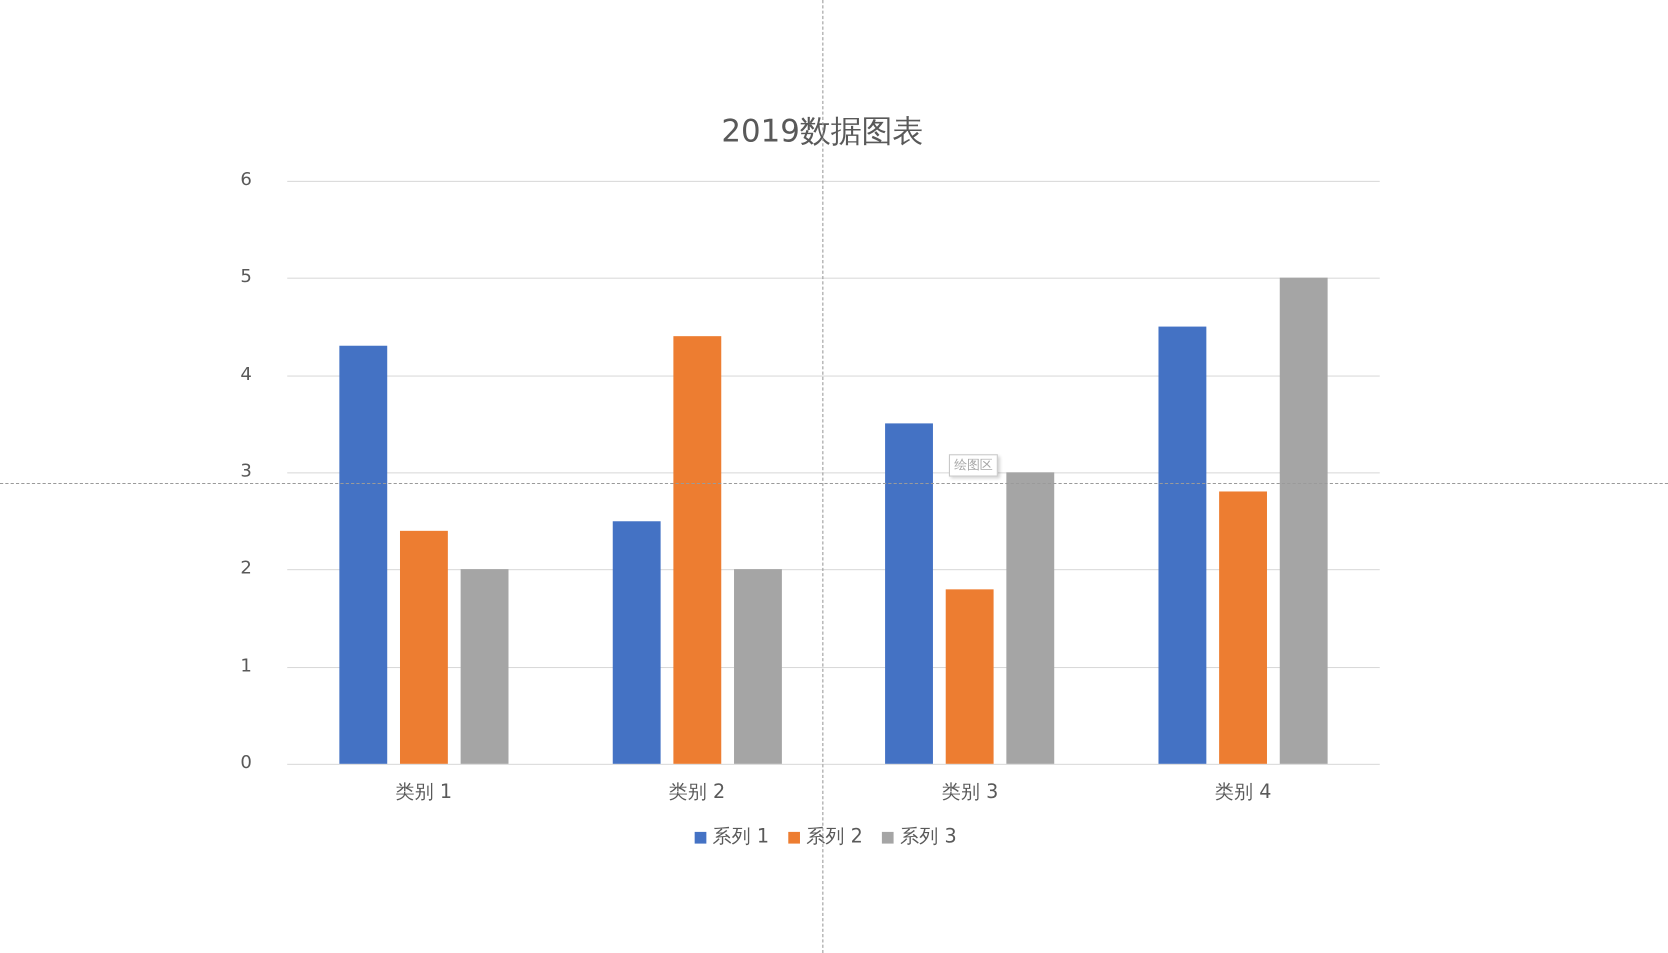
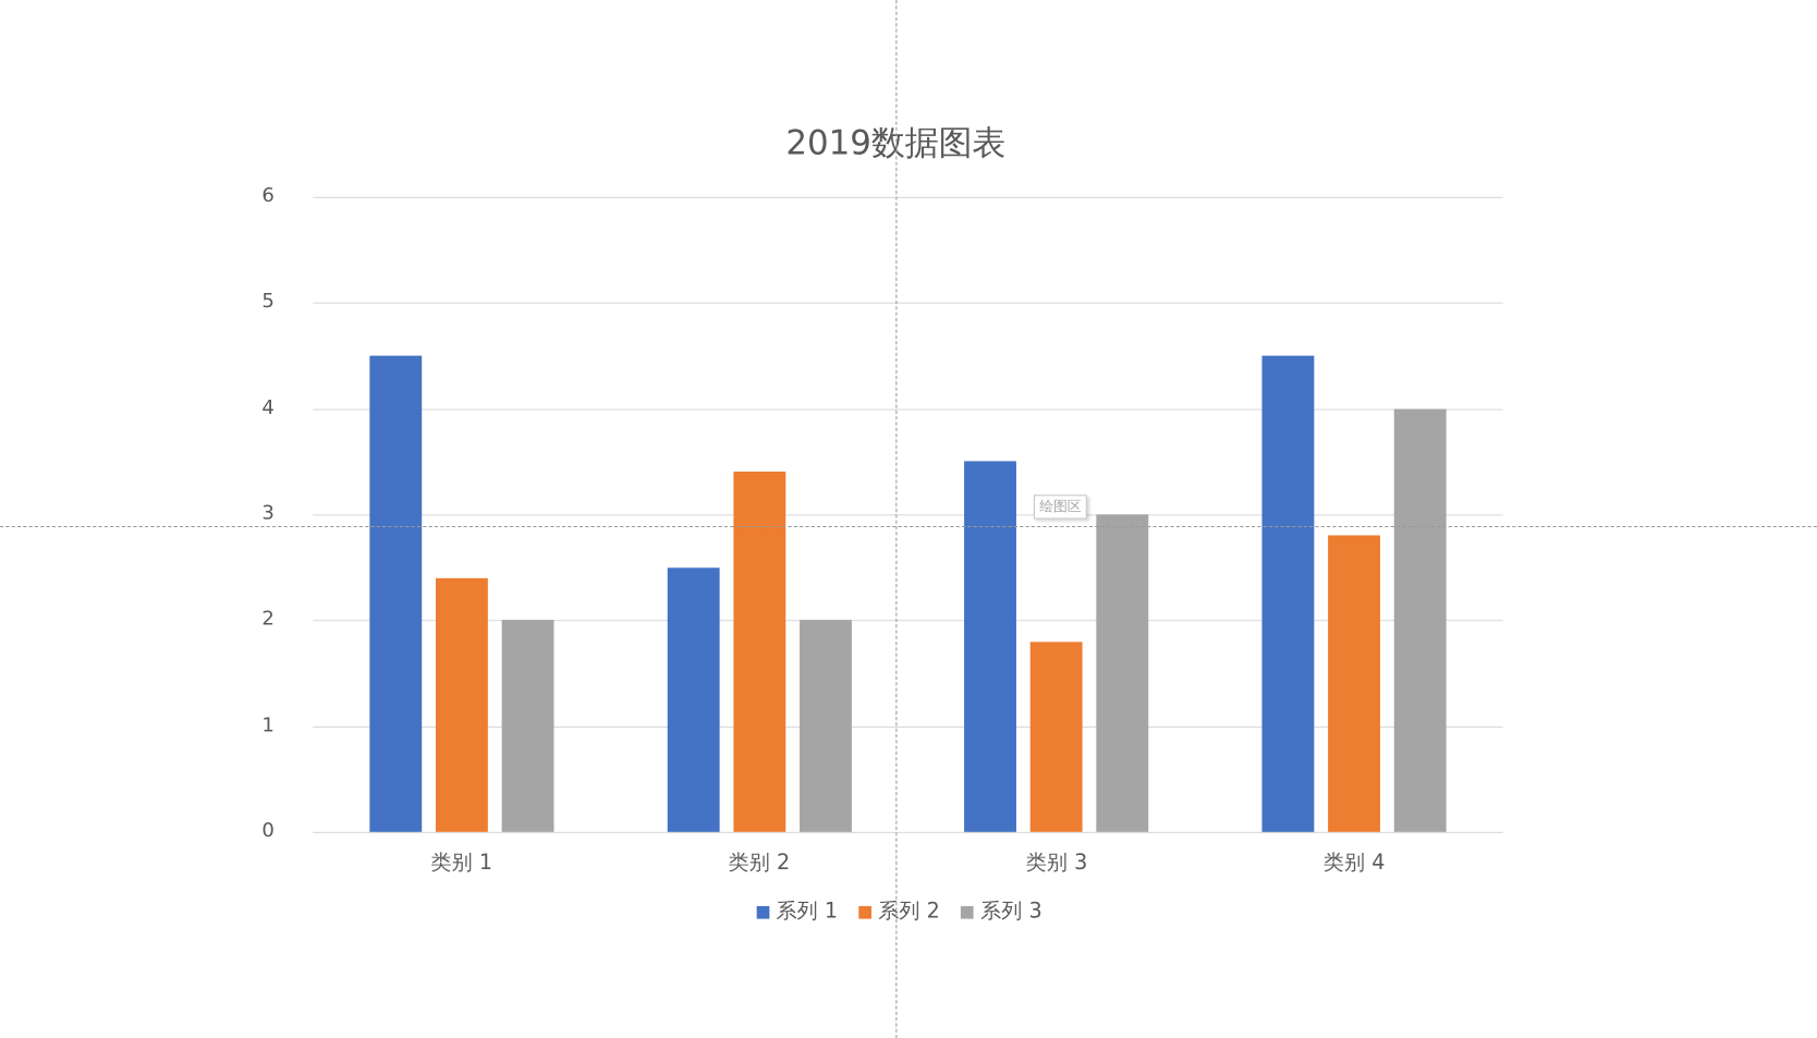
系列 1/类别 1: 4.3 -> 4.5
系列 2/类别 2: 4.4 -> 3.4
系列 3/类别 4: 5 -> 4
